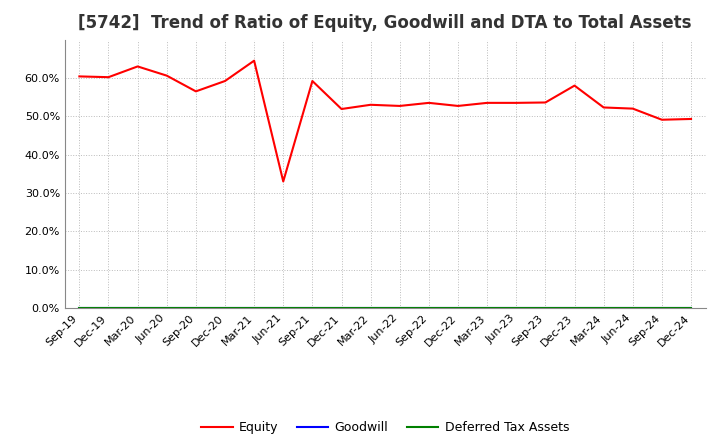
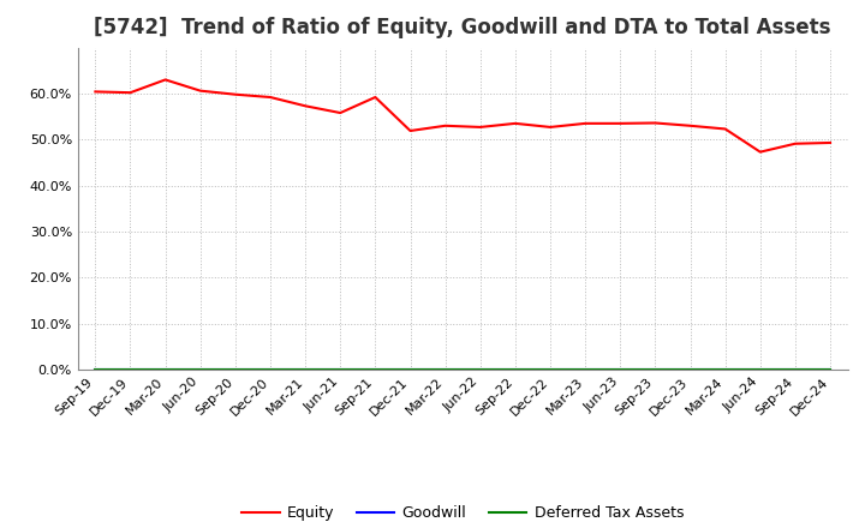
Equity/Sep-20: 56.5% -> 59.8%
Equity/Mar-21: 64.5% -> 57.3%
Equity/Jun-21: 33.0% -> 55.8%
Equity/Dec-23: 58.0% -> 53.0%
Equity/Jun-24: 52.0% -> 47.3%
